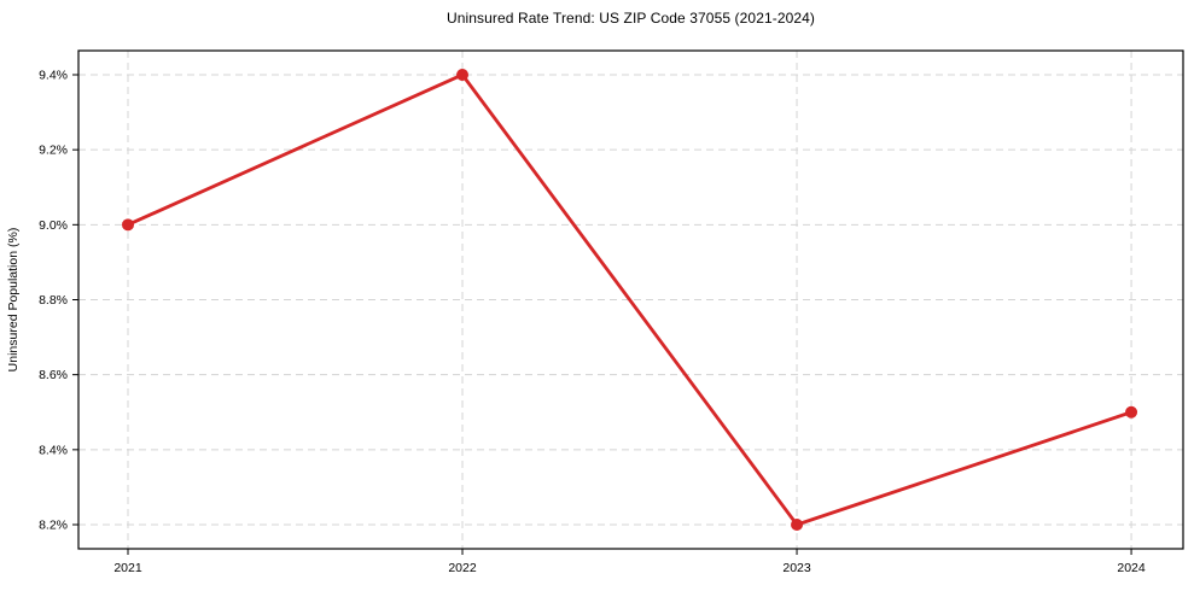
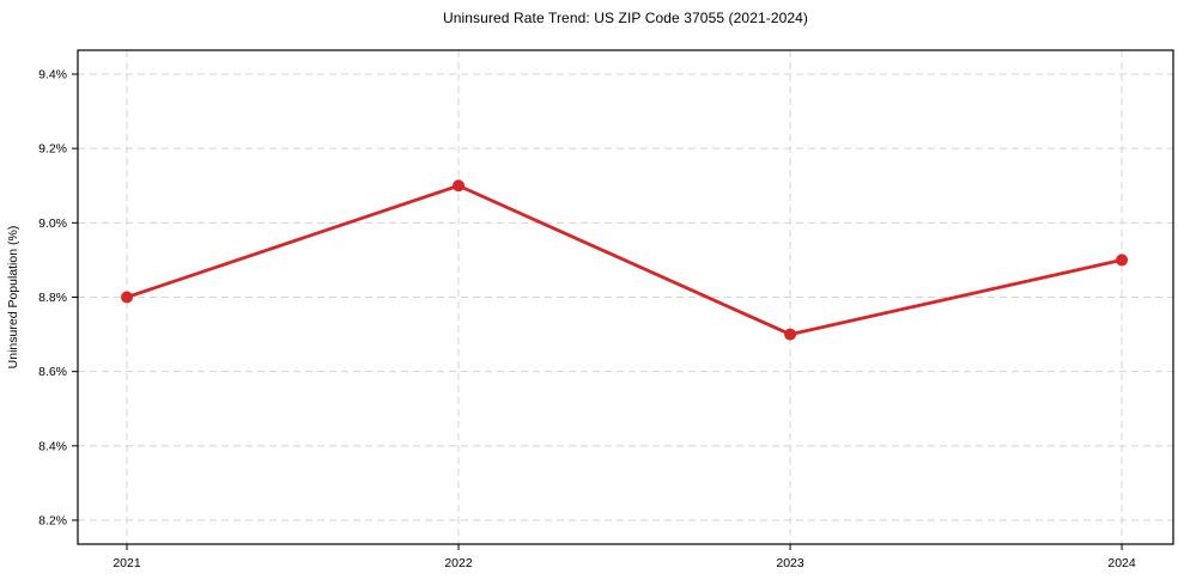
2021: 9.0% -> 8.8%
2022: 9.4% -> 9.1%
2023: 8.2% -> 8.7%
2024: 8.5% -> 8.9%
